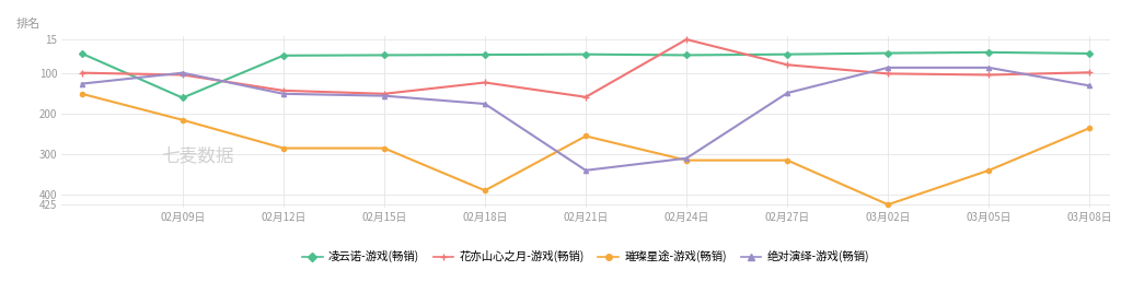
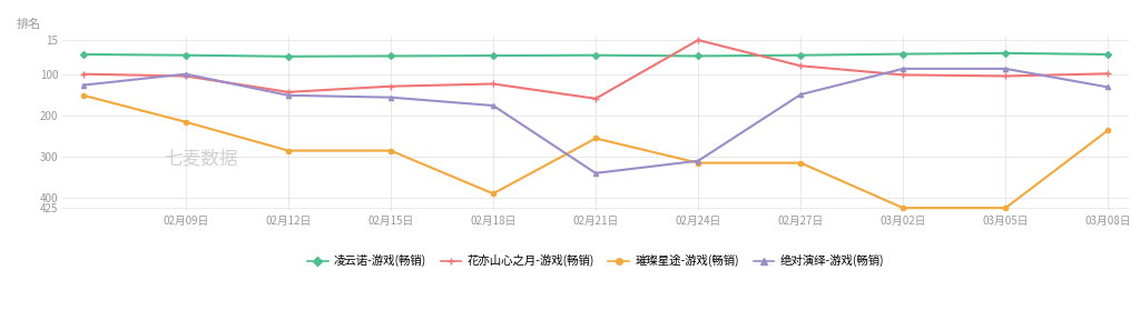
凌云诺-游戏(畅销)/02月09日: 160 -> 52
花亦山心之月-游戏(畅销)/02月15日: 150 -> 128
璀璨星途-游戏(畅销)/03月05日: 340 -> 425
